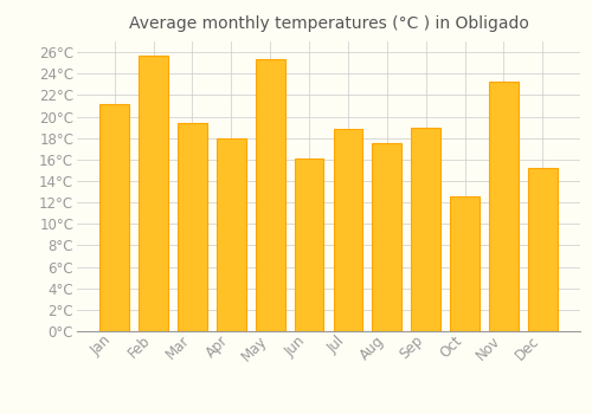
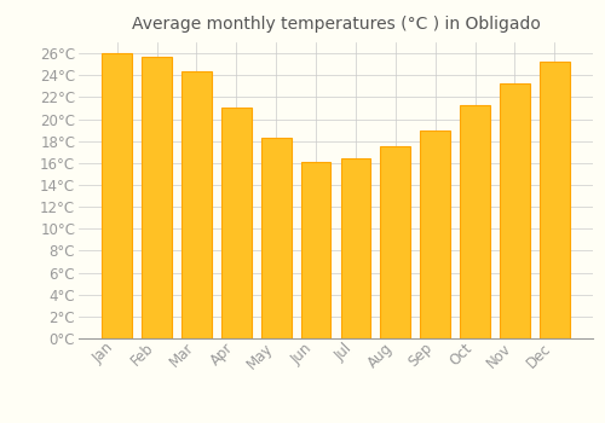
Jan: 21.2°C -> 26.0°C
Mar: 19.4°C -> 24.4°C
Apr: 18.0°C -> 21.0°C
May: 25.4°C -> 18.3°C
Jul: 18.8°C -> 16.4°C
Oct: 12.6°C -> 21.3°C
Dec: 15.2°C -> 25.2°C
